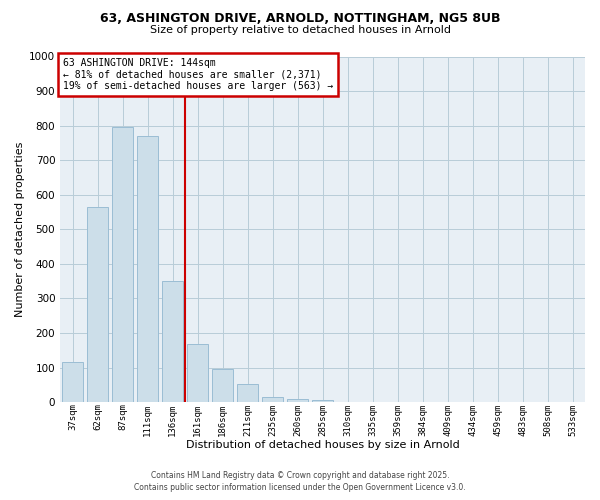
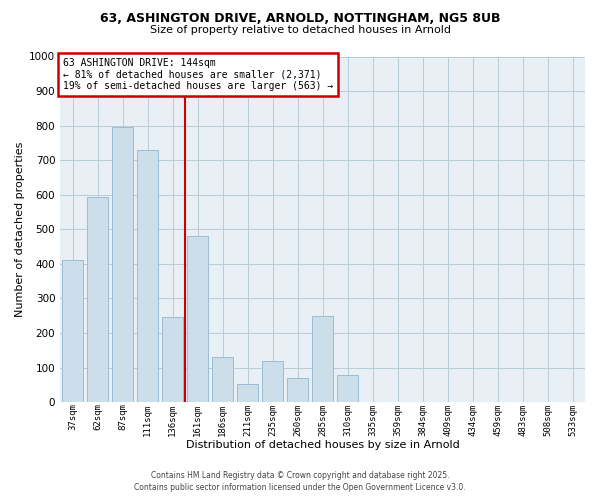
37sqm: 115 -> 410
62sqm: 565 -> 595
111sqm: 770 -> 730
136sqm: 350 -> 245
161sqm: 168 -> 480
186sqm: 97 -> 130
235sqm: 15 -> 120
260sqm: 8 -> 70
285sqm: 5 -> 250
310sqm: 2 -> 80
